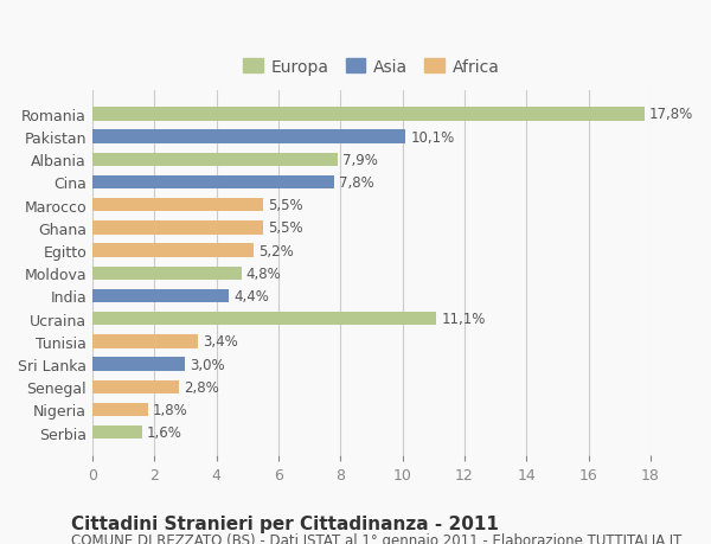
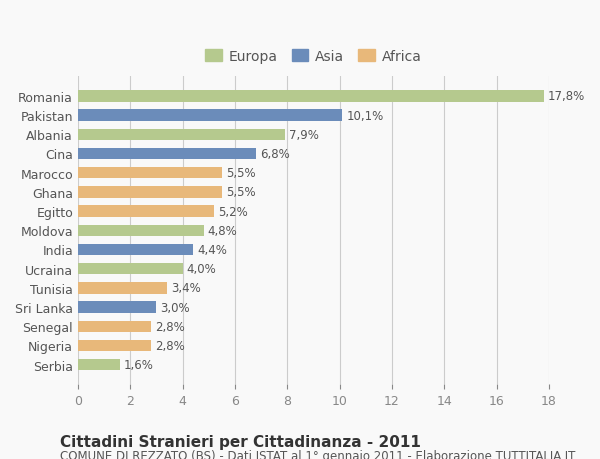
Cina: 7,8% -> 6,8%
Ucraina: 11,1% -> 4,0%
Nigeria: 1,8% -> 2,8%
